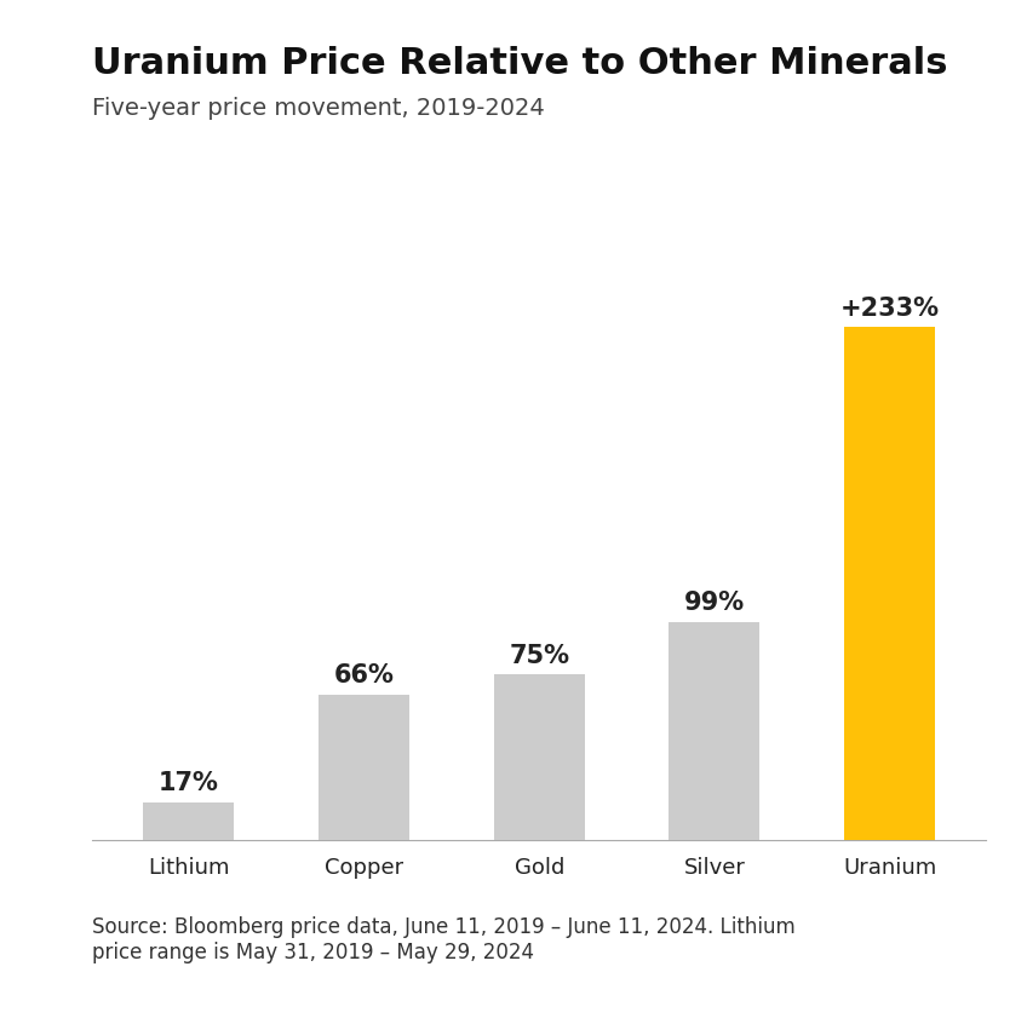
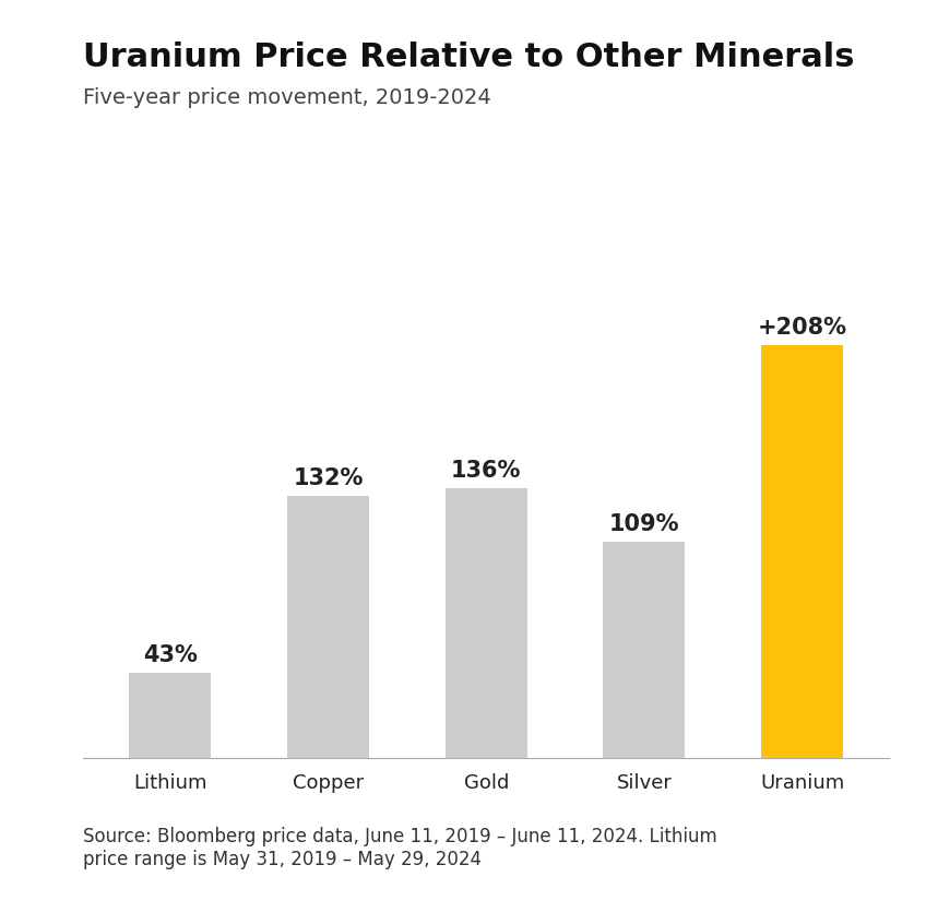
Lithium: 17% -> 43%
Copper: 66% -> 132%
Gold: 75% -> 136%
Silver: 99% -> 109%
Uranium: +233% -> +208%
